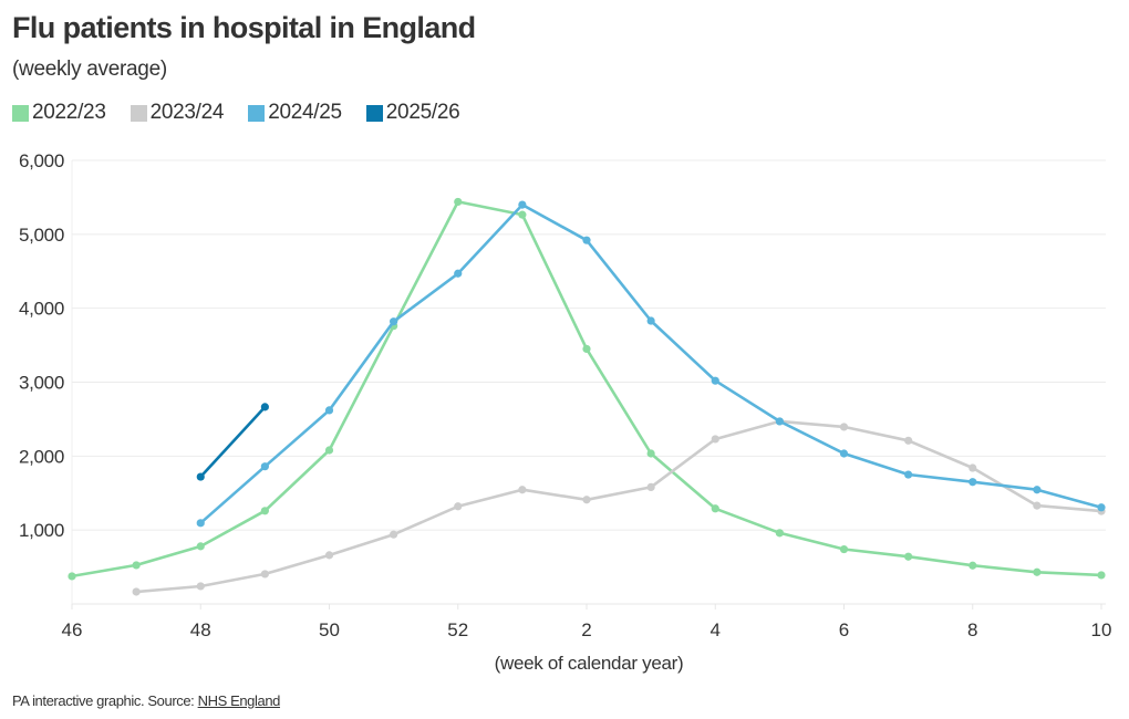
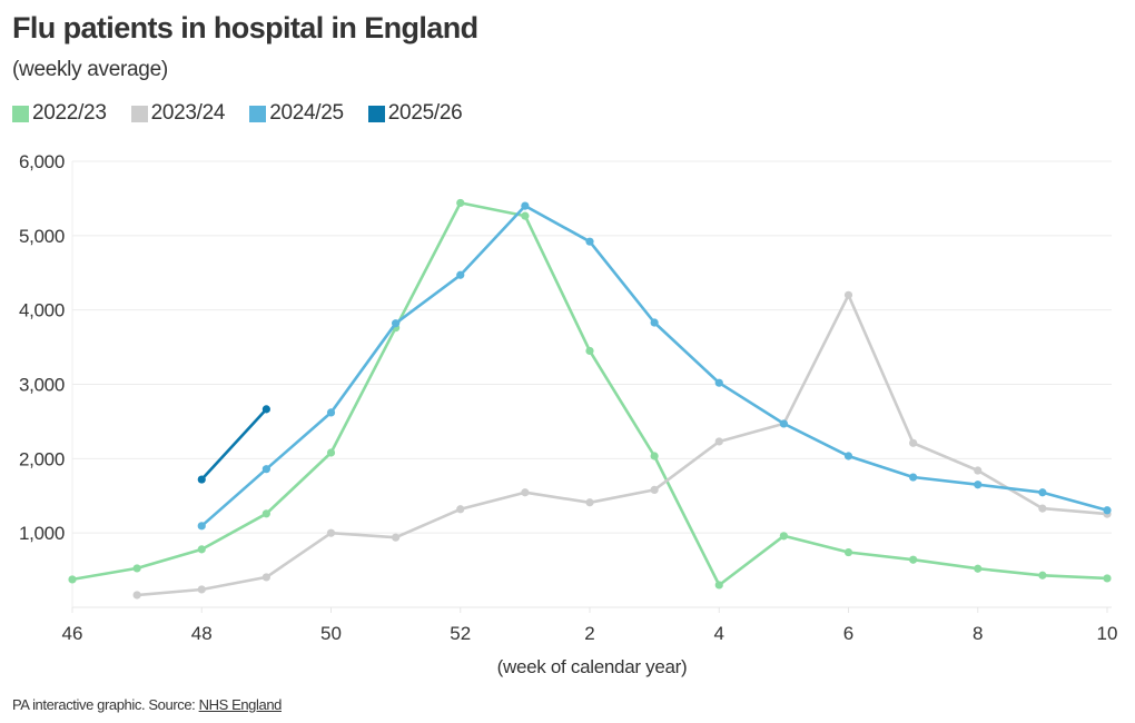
2023/24/50: 700 -> 1000
2022/23/4: 1300 -> 300
2023/24/6: 2400 -> 4200
